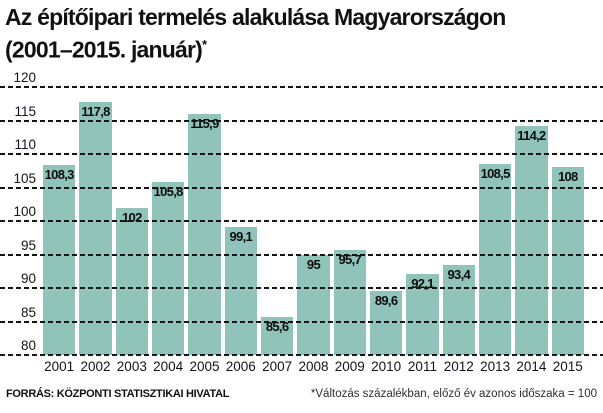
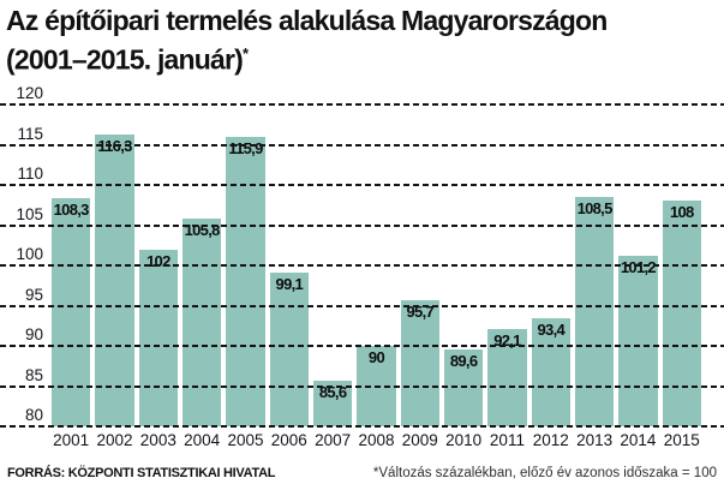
2002: 117,8 -> 116,3
2008: 95 -> 90
2014: 114,2 -> 101,2
